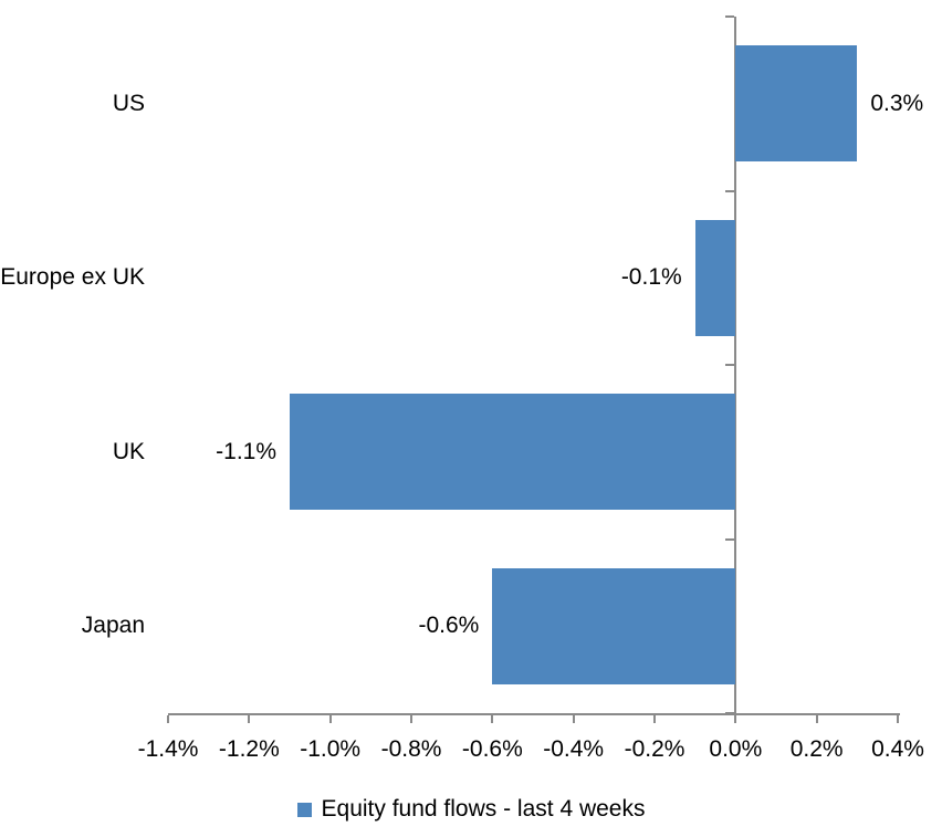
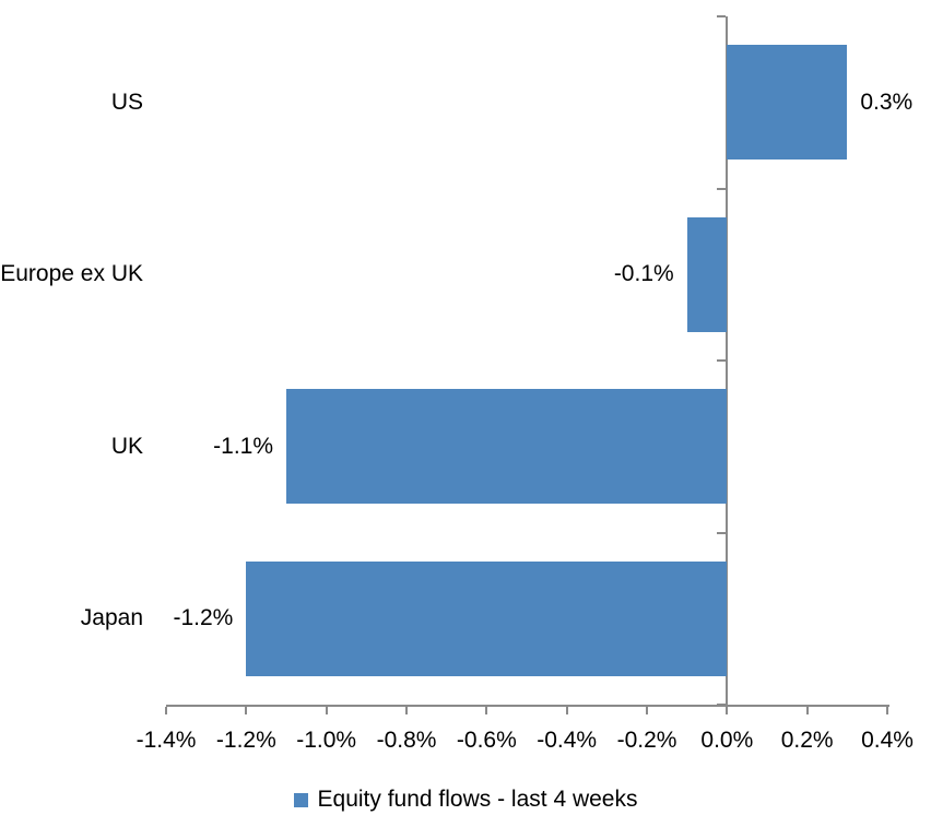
Japan: -0.6% -> -1.2%
